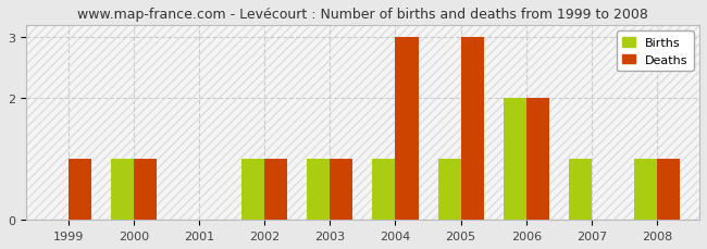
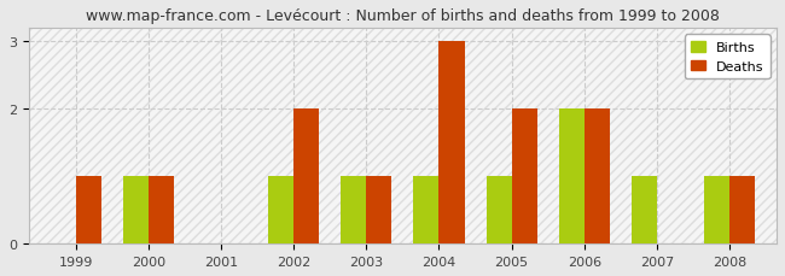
Deaths/2002: 1 -> 2
Deaths/2005: 3 -> 2
